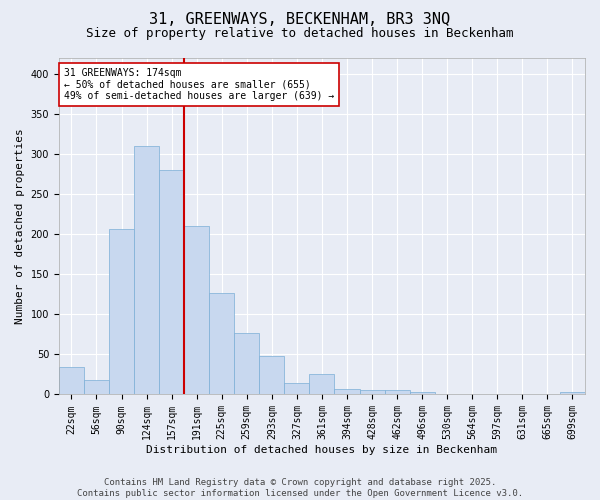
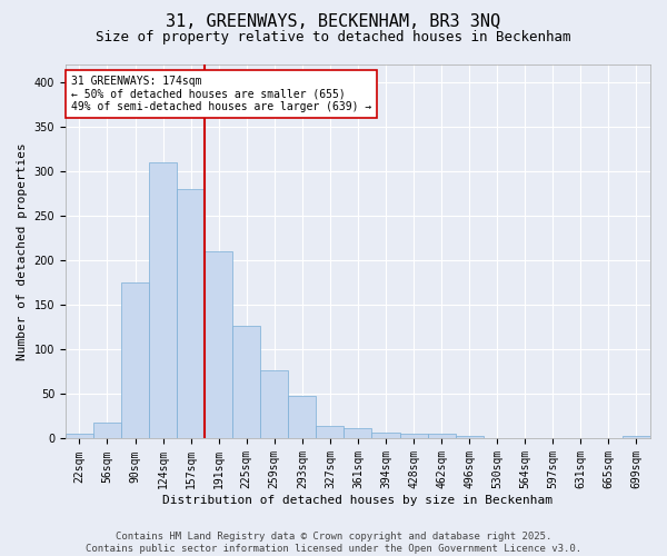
22sqm: 34 -> 5
90sqm: 206 -> 175
361sqm: 26 -> 12
